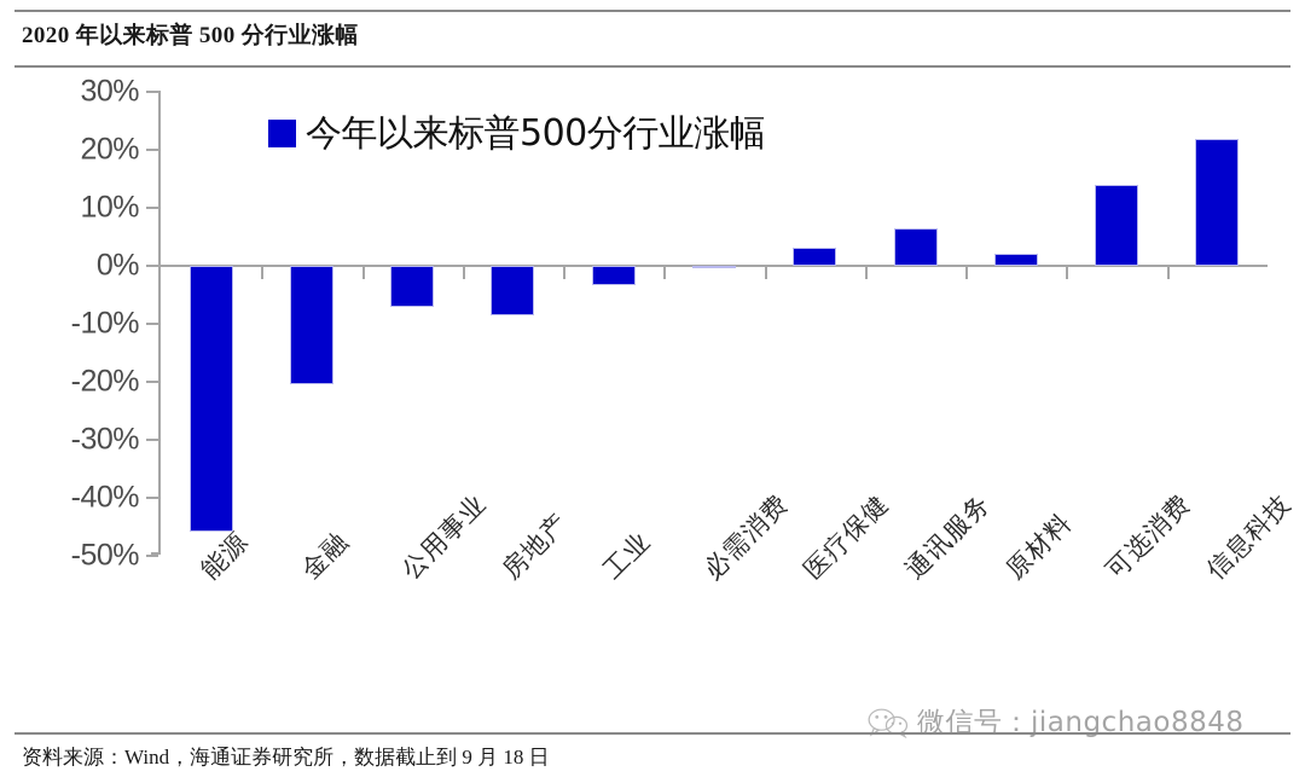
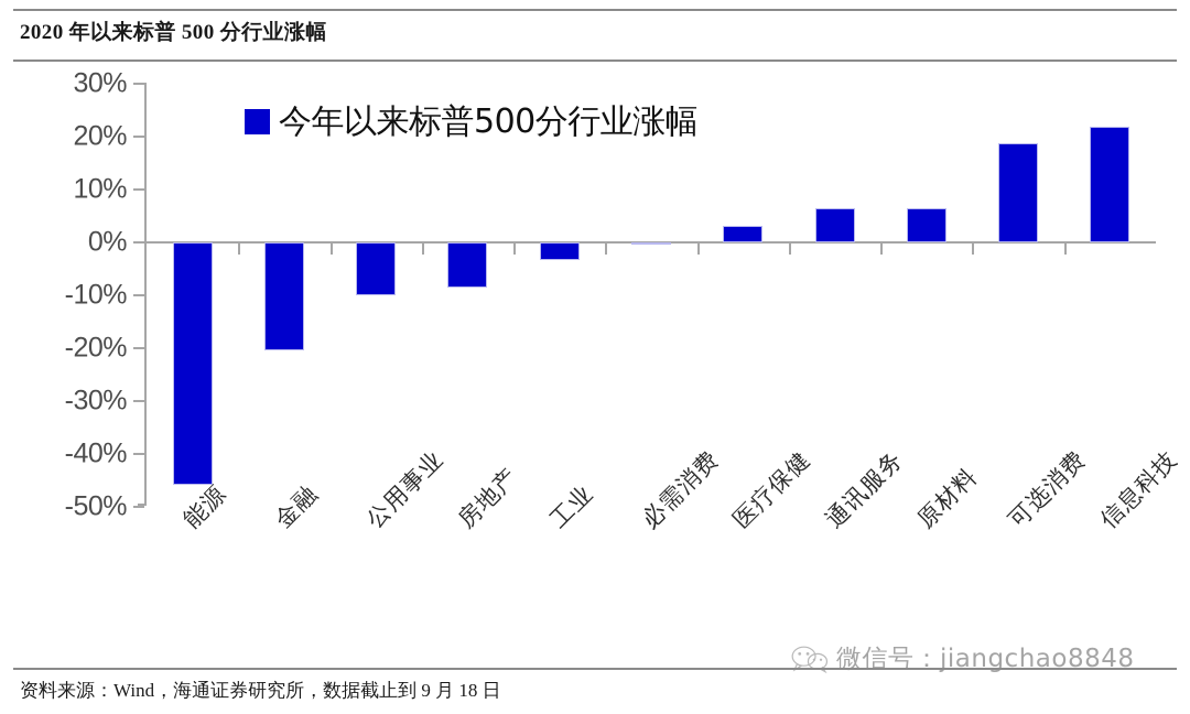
公用事业: -7% -> -10%
原材料: 2% -> 6%
可选消费: 14% -> 19%
